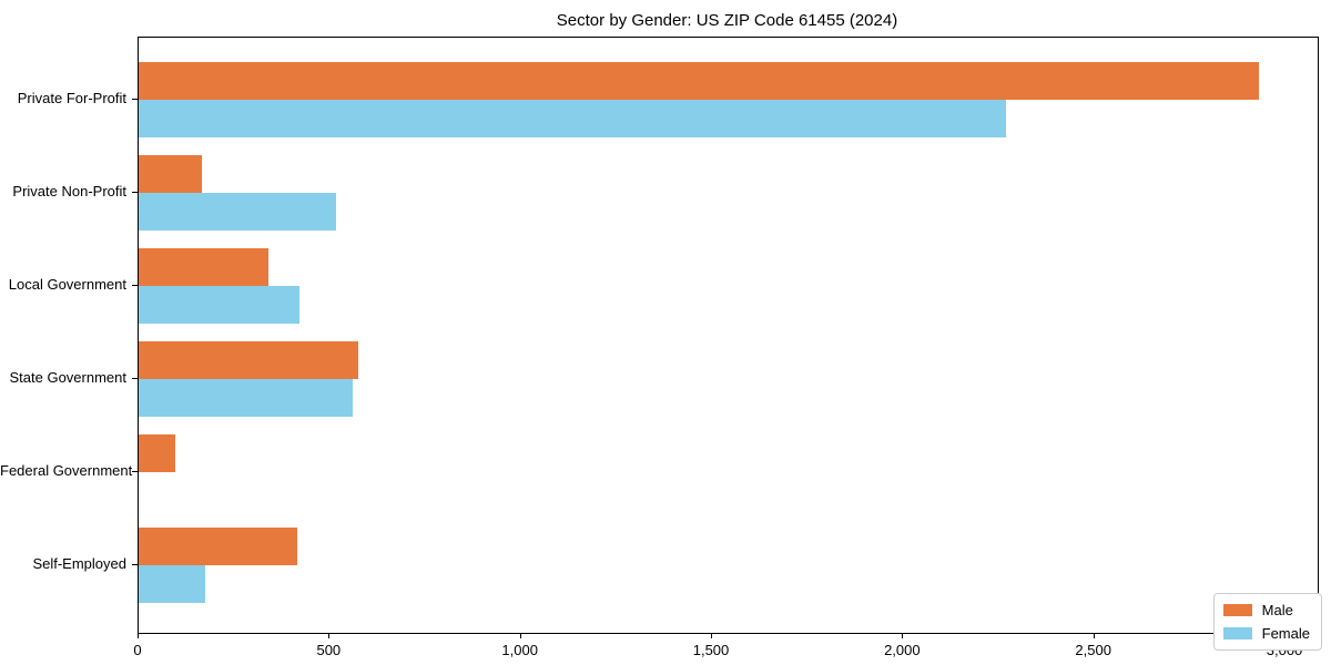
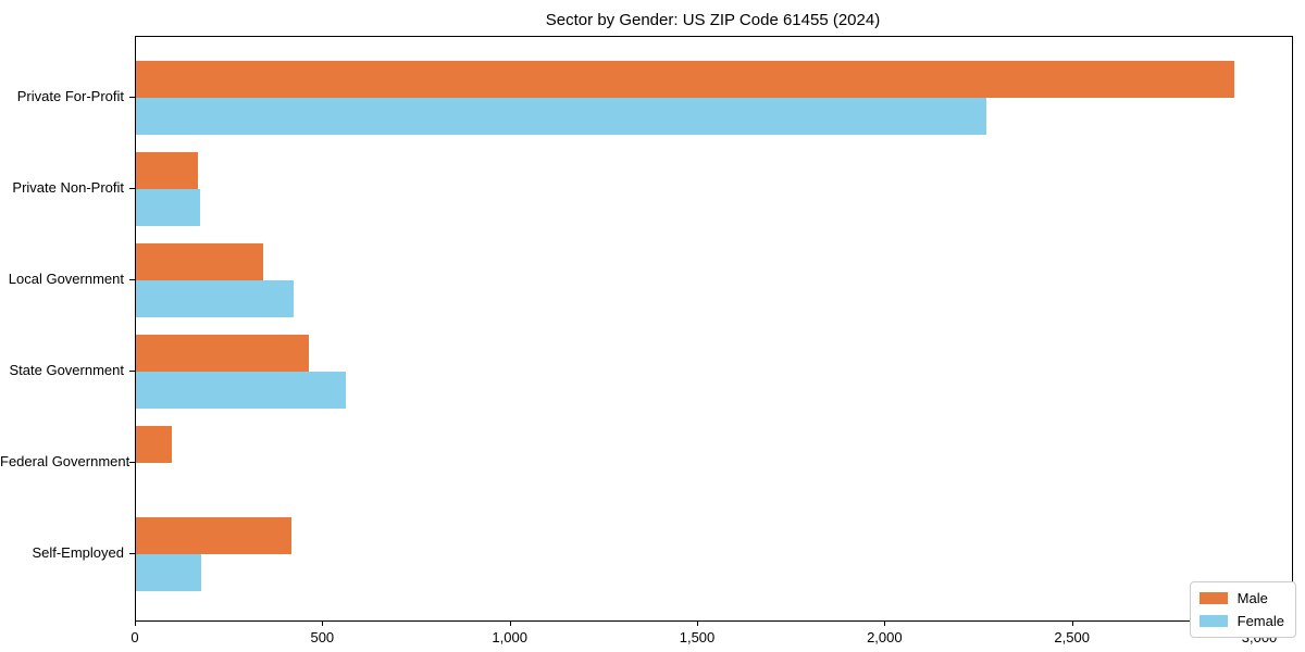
Female/Private Non-Profit: 520 -> 170
Male/State Government: 580 -> 460
